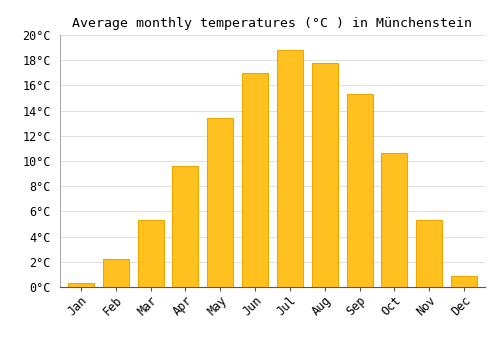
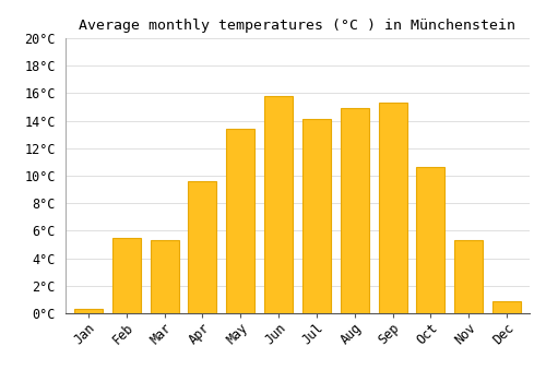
Feb: 2.2°C -> 5.5°C
Jun: 17.0°C -> 15.8°C
Jul: 18.8°C -> 14.1°C
Aug: 17.8°C -> 14.9°C
